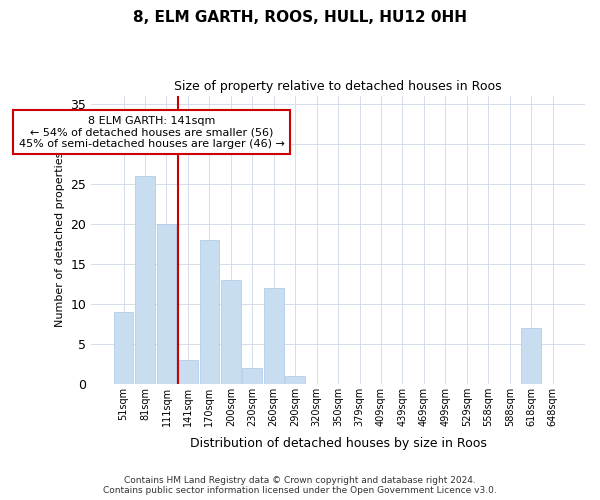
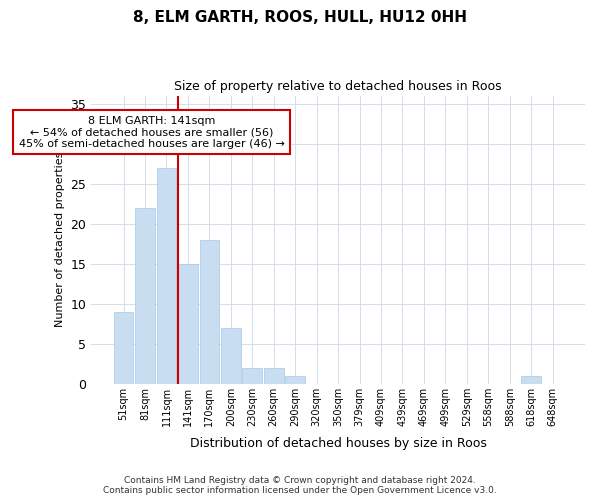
81sqm: 26 -> 22
111sqm: 20 -> 27
141sqm: 3 -> 15
200sqm: 13 -> 7
260sqm: 12 -> 2
618sqm: 7 -> 1
